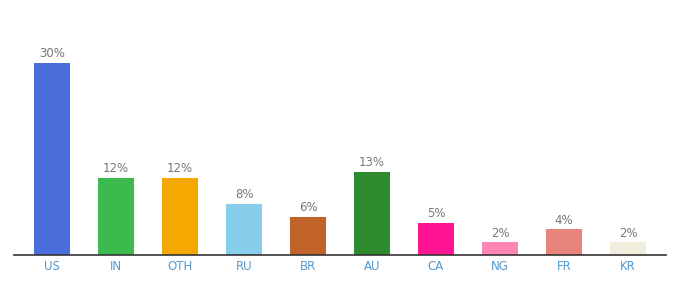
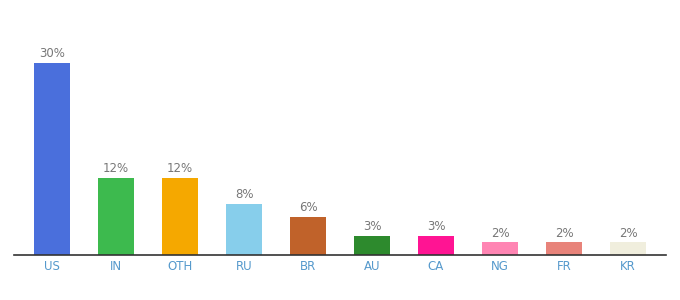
AU: 13% -> 3%
CA: 5% -> 3%
FR: 4% -> 2%
